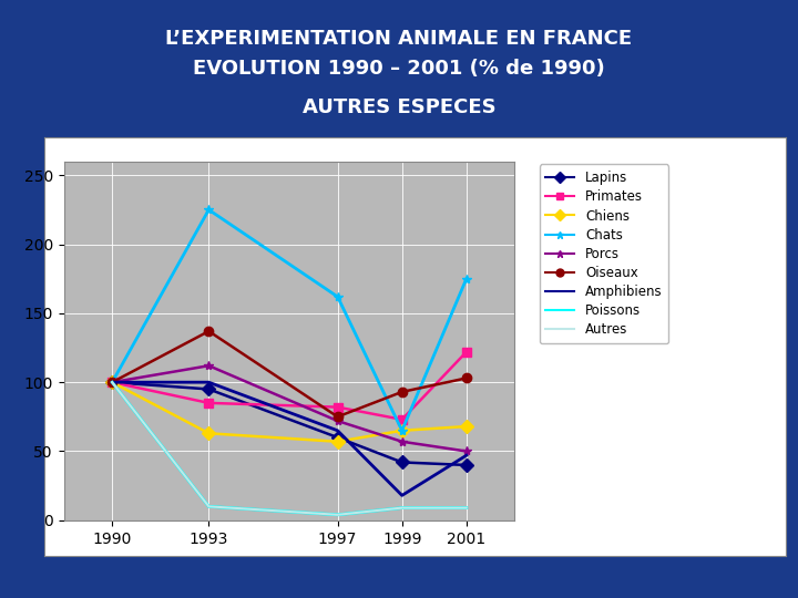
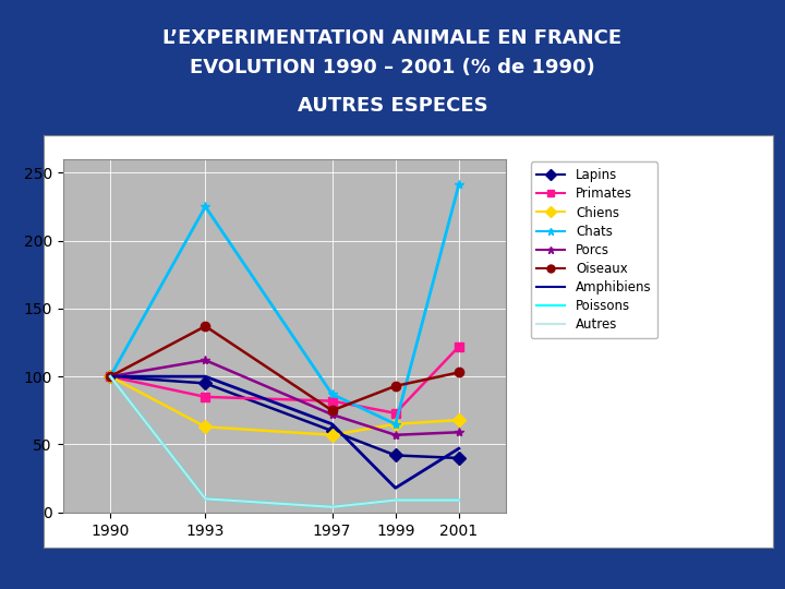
Chats/1997: 162 -> 87
Chats/2001: 175 -> 241
Porcs/2001: 50 -> 59
